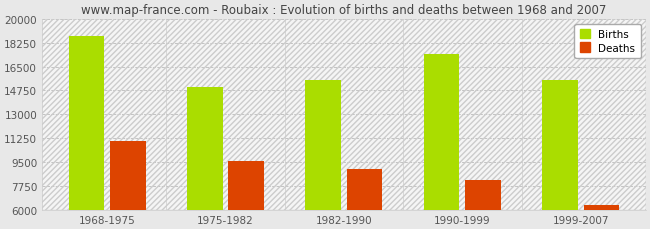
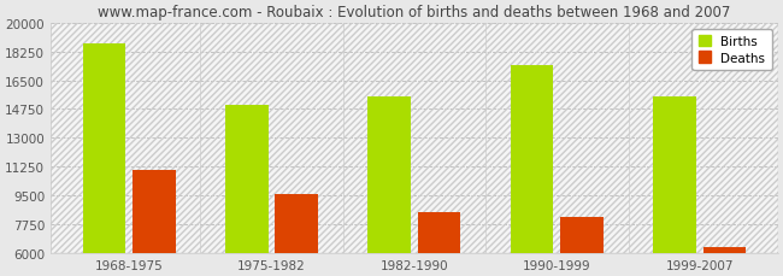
Deaths/1982-1990: 9000 -> 8500
